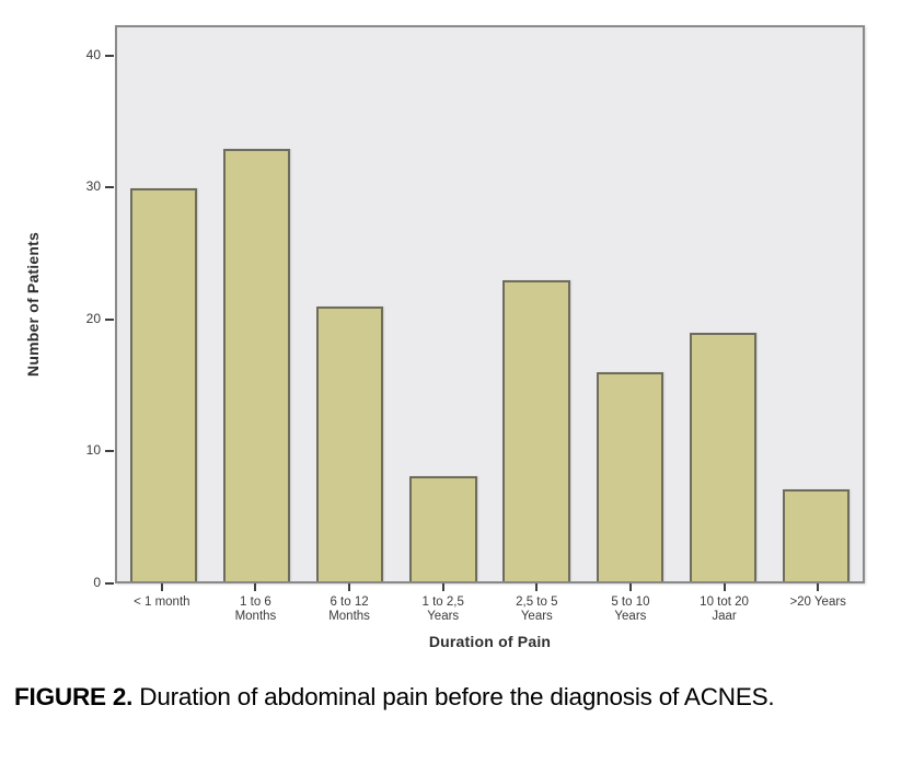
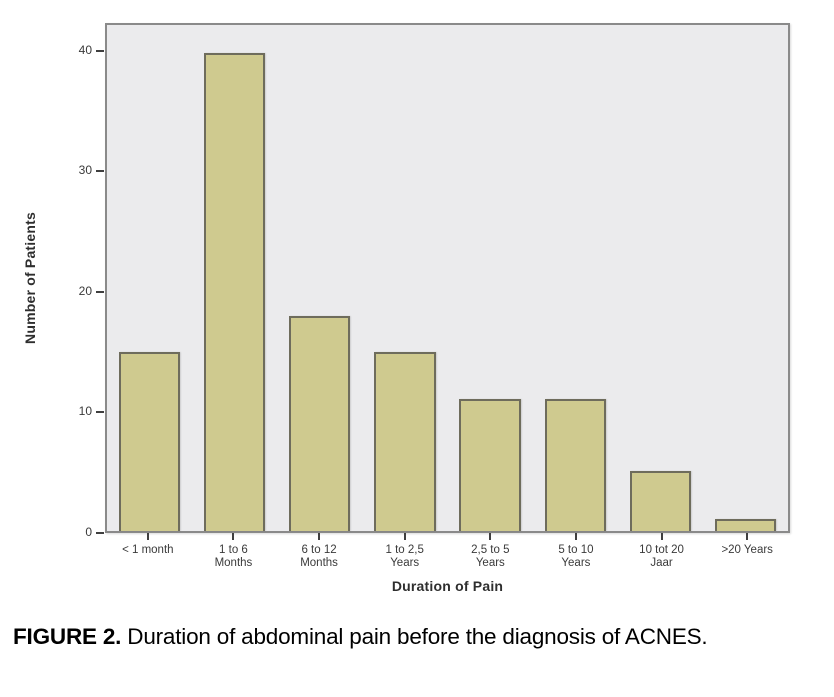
< 1 month: 30 -> 15
1 to 6 Months: 33 -> 40
6 to 12 Months: 21 -> 18
1 to 2,5 Years: 8 -> 15
2,5 to 5 Years: 23 -> 11
5 to 10 Years: 16 -> 11
10 tot 20 Jaar: 19 -> 5
>20 Years: 7 -> 1
